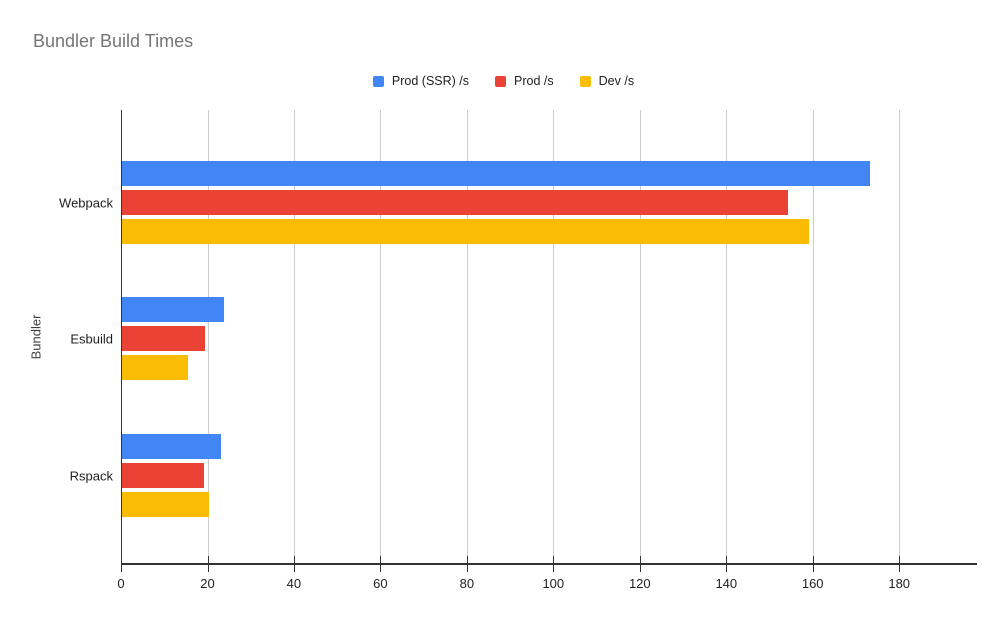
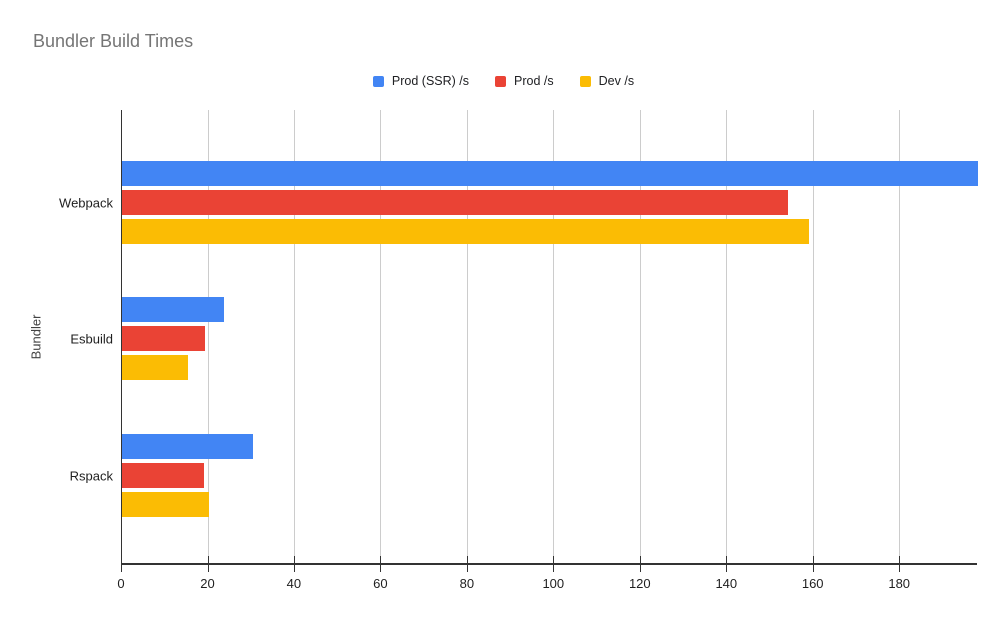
Prod (SSR) /s/Webpack: 173 -> 198
Prod (SSR) /s/Rspack: 23 -> 30
